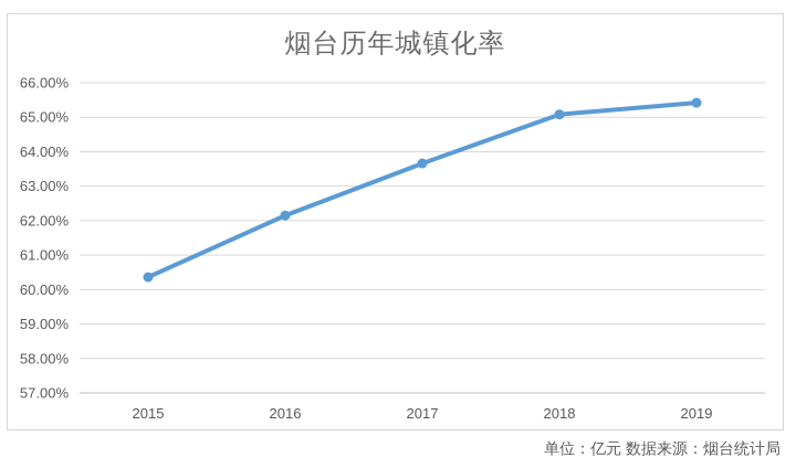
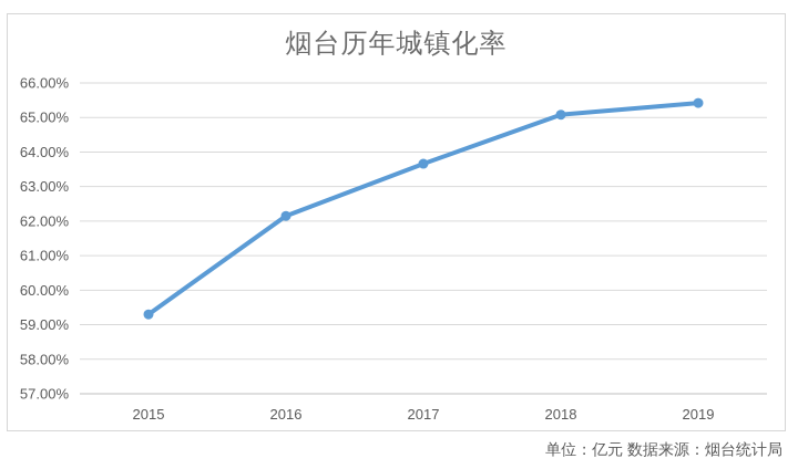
2015: 60.4% -> 59.3%
